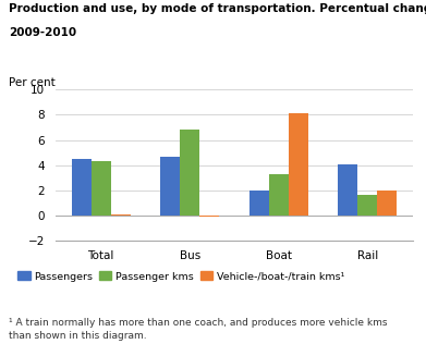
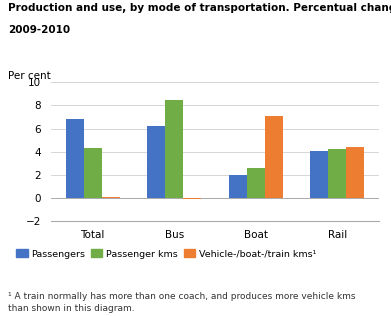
Passengers/Total: 4.5 -> 6.8
Passengers/Bus: 4.7 -> 6.2
Passenger kms/Bus: 6.8 -> 8.5
Passenger kms/Boat: 3.3 -> 2.6
Vehicle-/boat-/train kms¹/Boat: 8.1 -> 7.1
Passenger kms/Rail: 1.6 -> 4.2
Vehicle-/boat-/train kms¹/Rail: 2.0 -> 4.4
